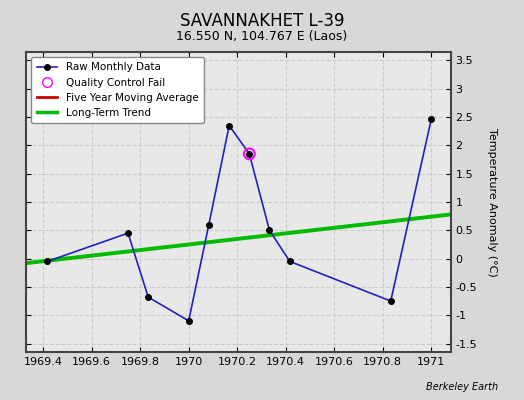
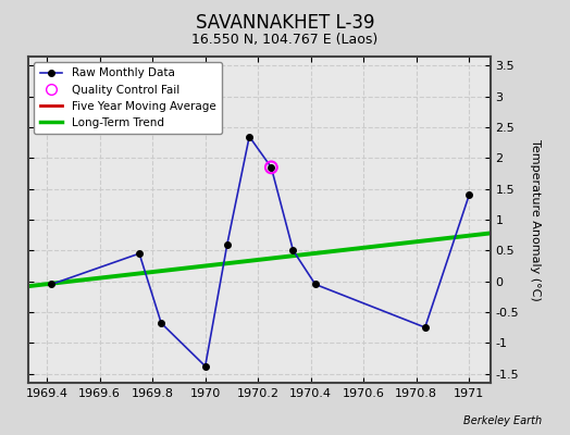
Raw Monthly Data/1970: -1.10 -> -1.38
Raw Monthly Data/1971: 2.46 -> 1.40
